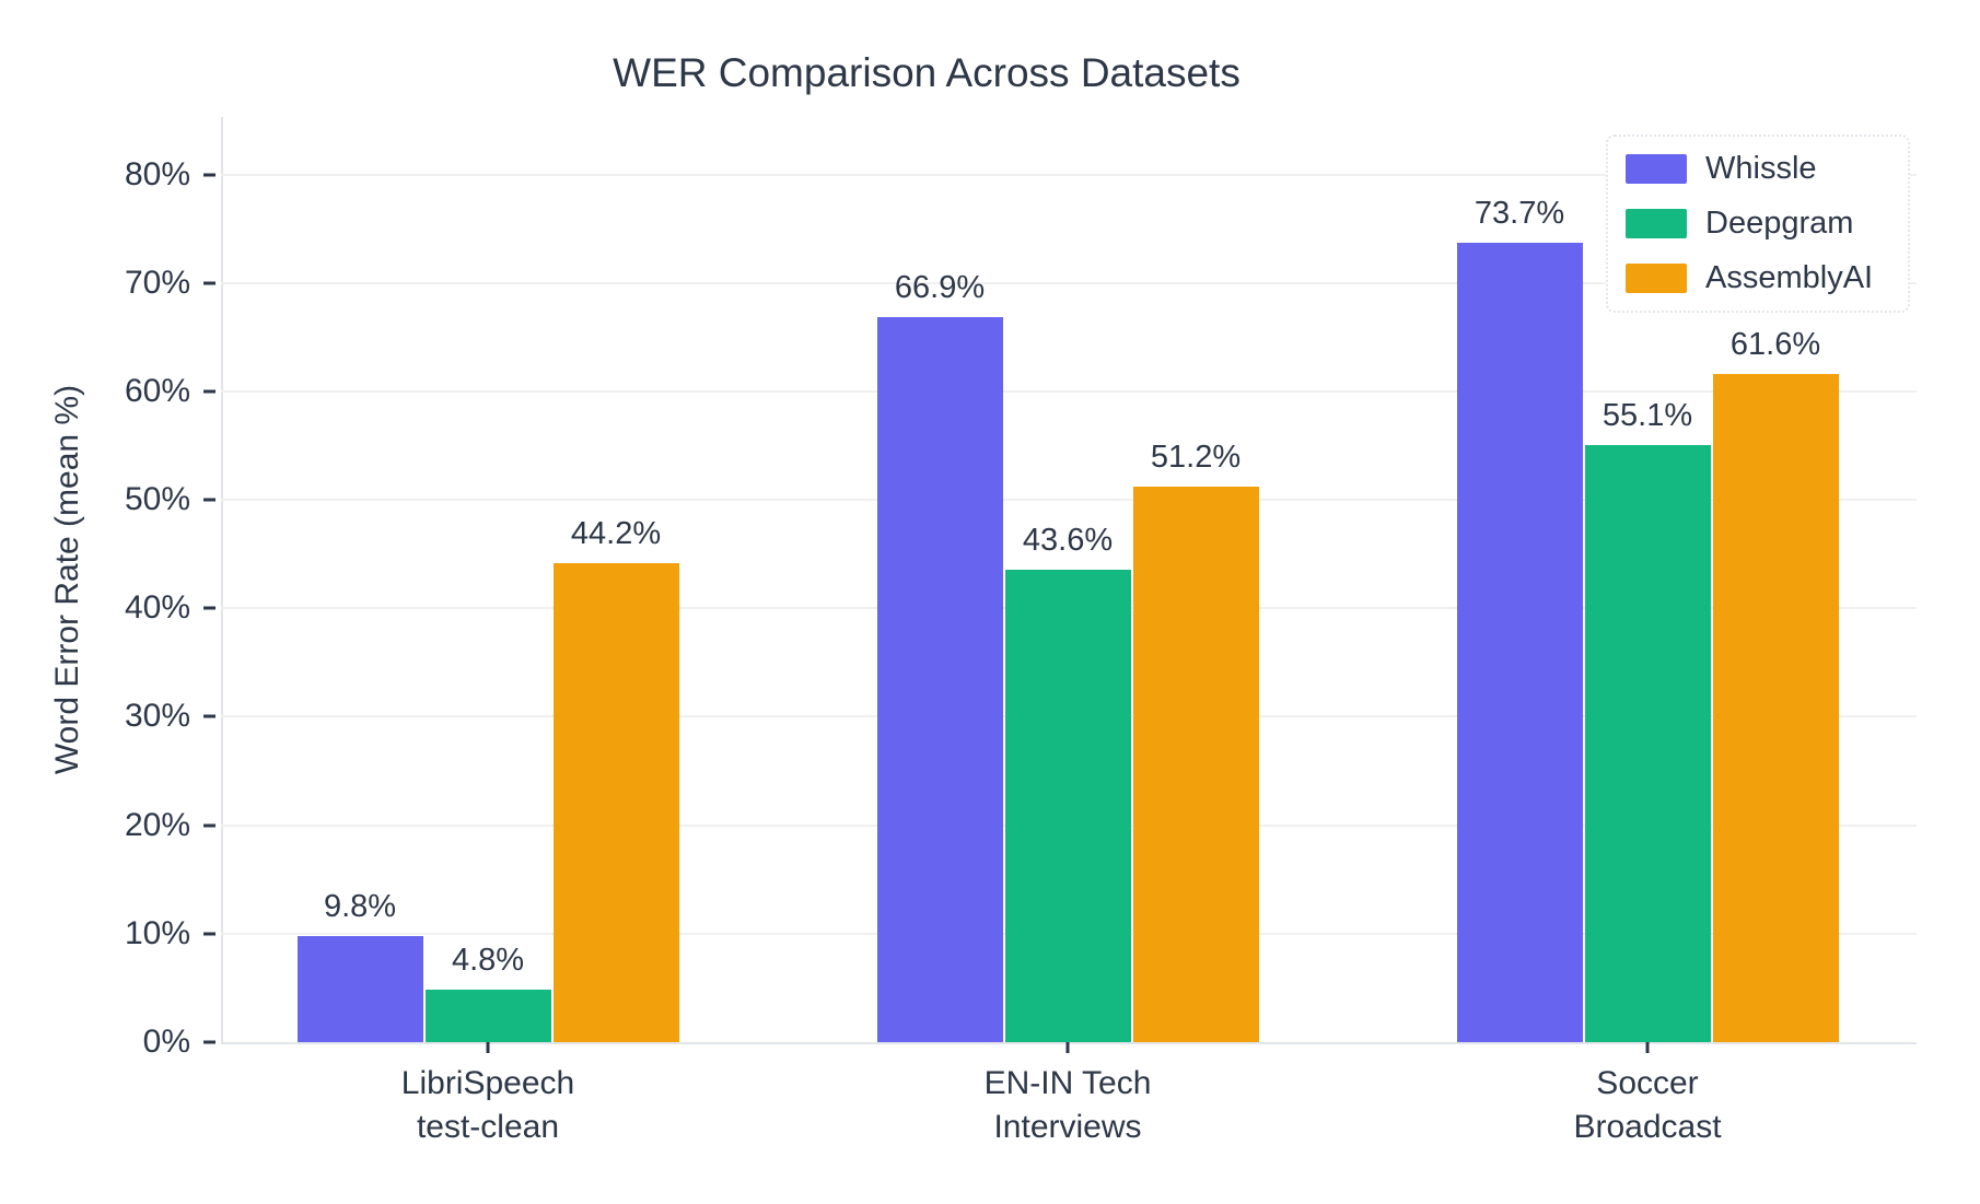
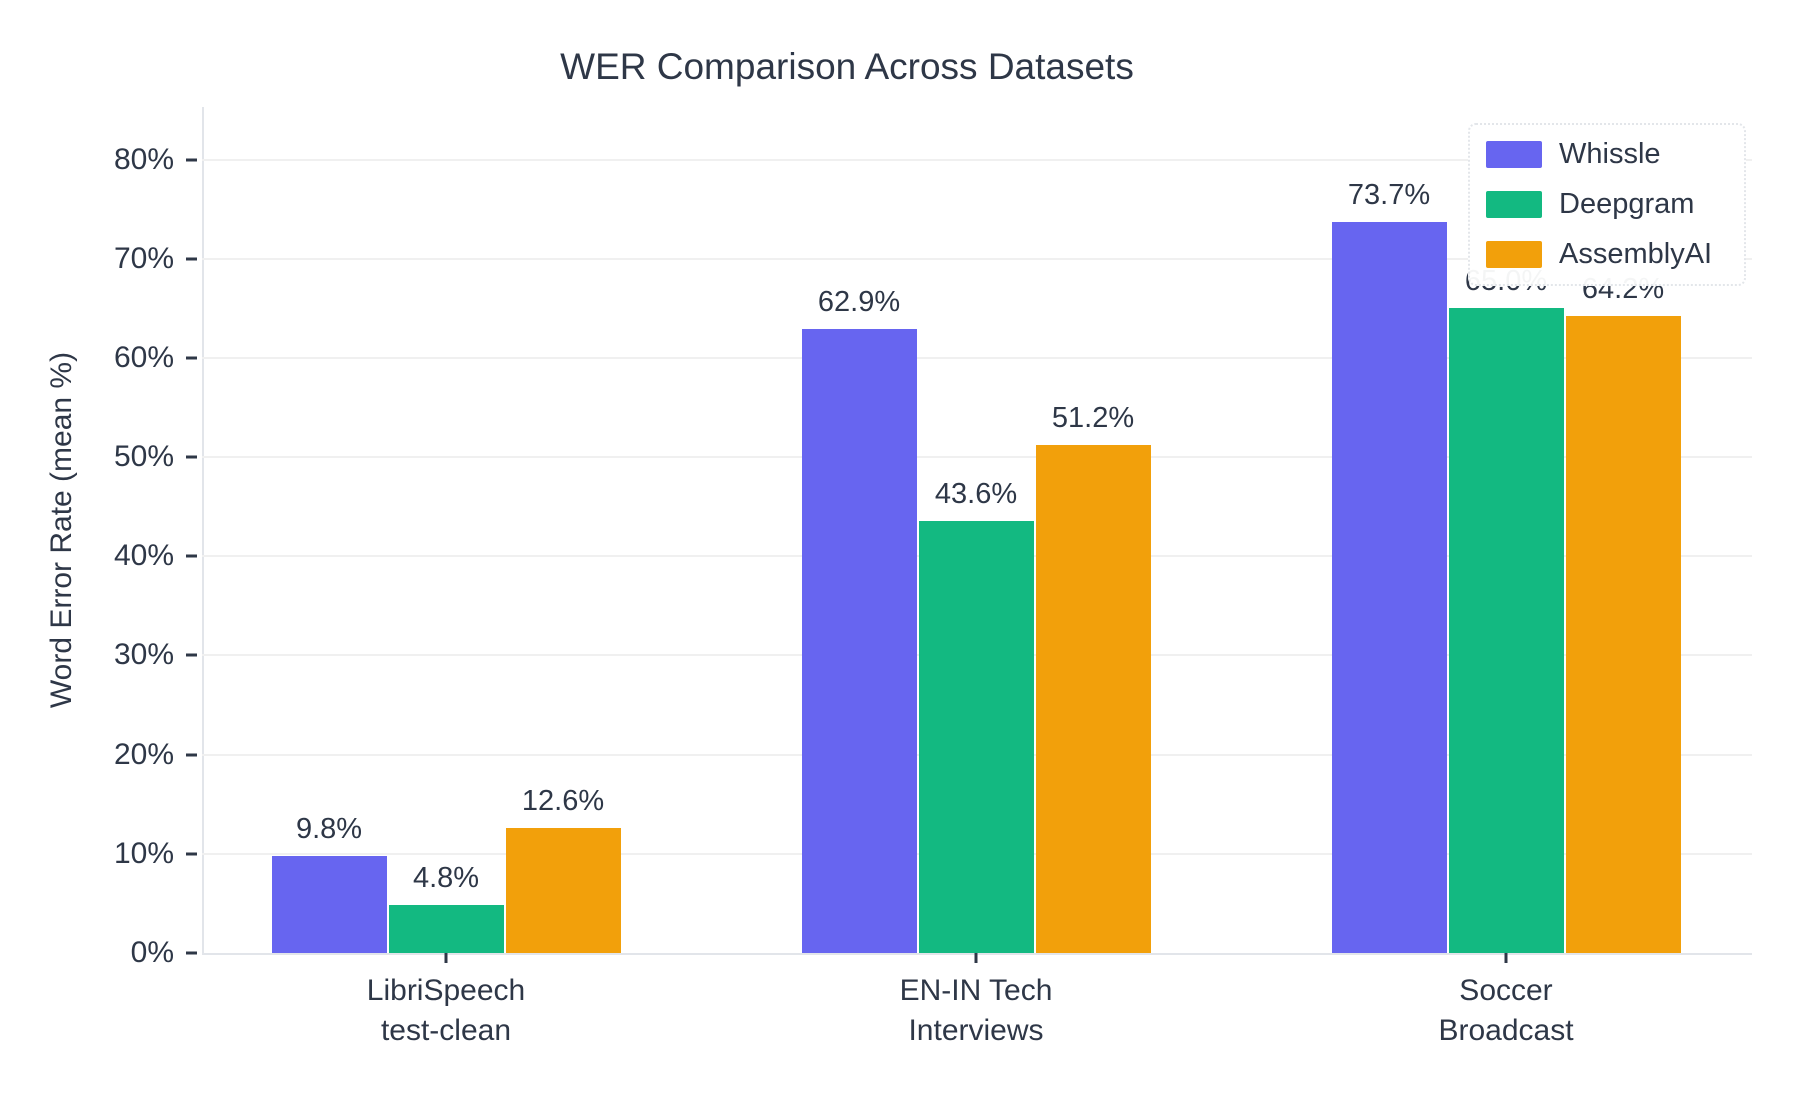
AssemblyAI/LibriSpeech test-clean: 44.2% -> 12.6%
Whissle/EN-IN Tech Interviews: 66.9% -> 62.9%
Deepgram/Soccer Broadcast: 55.1% -> 65.0%
AssemblyAI/Soccer Broadcast: 61.6% -> 64.2%
